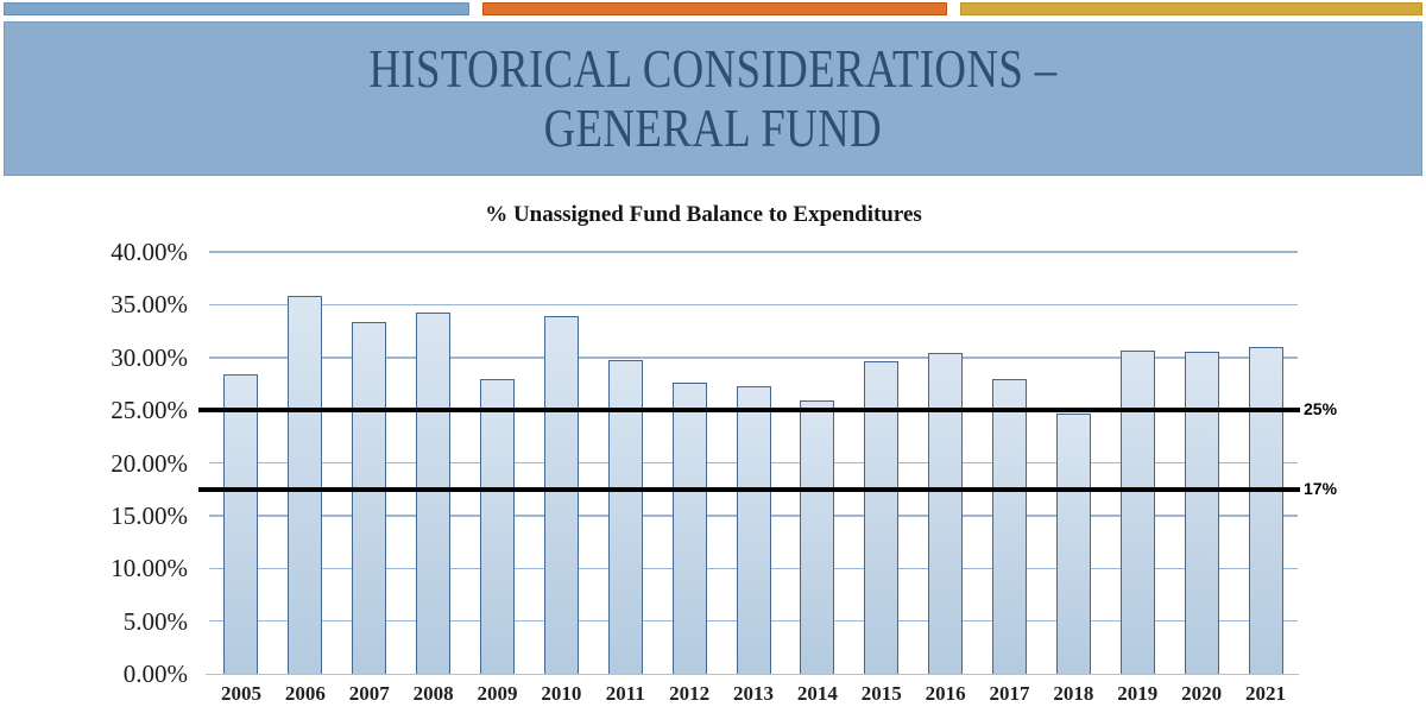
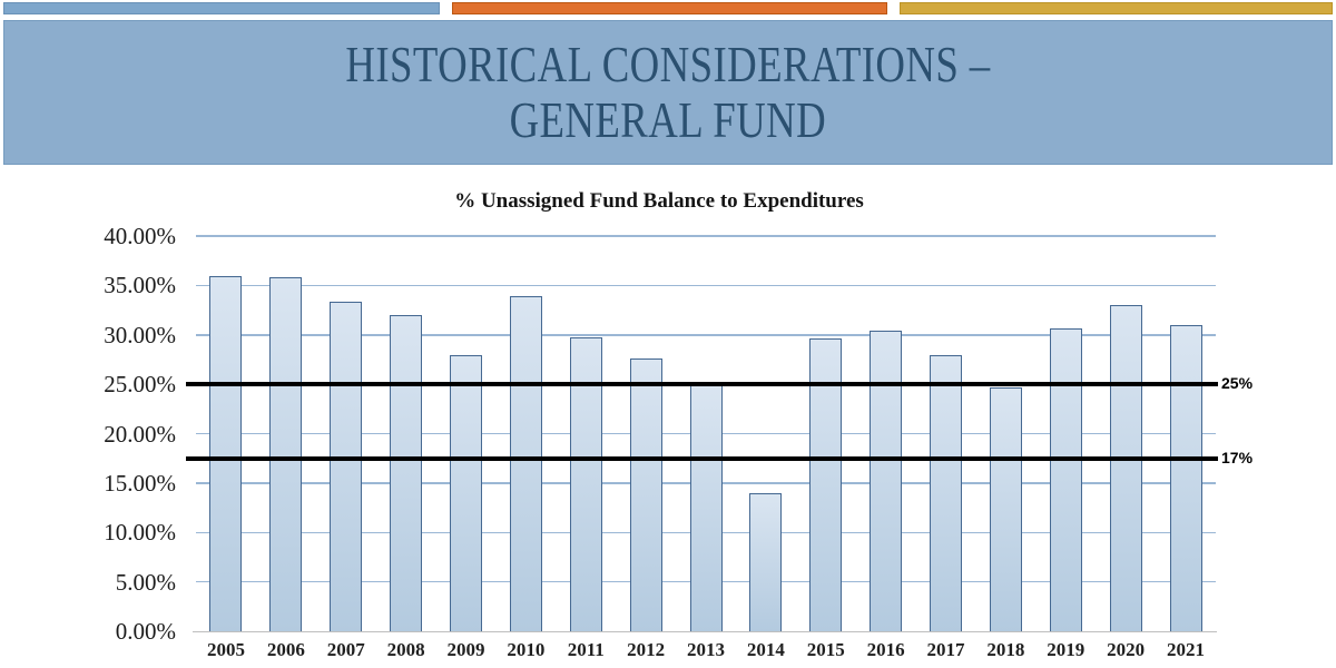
2005: 28% -> 36%
2008: 34% -> 32%
2013: 27% -> 25%
2014: 26% -> 14%
2020: 30% -> 33%
